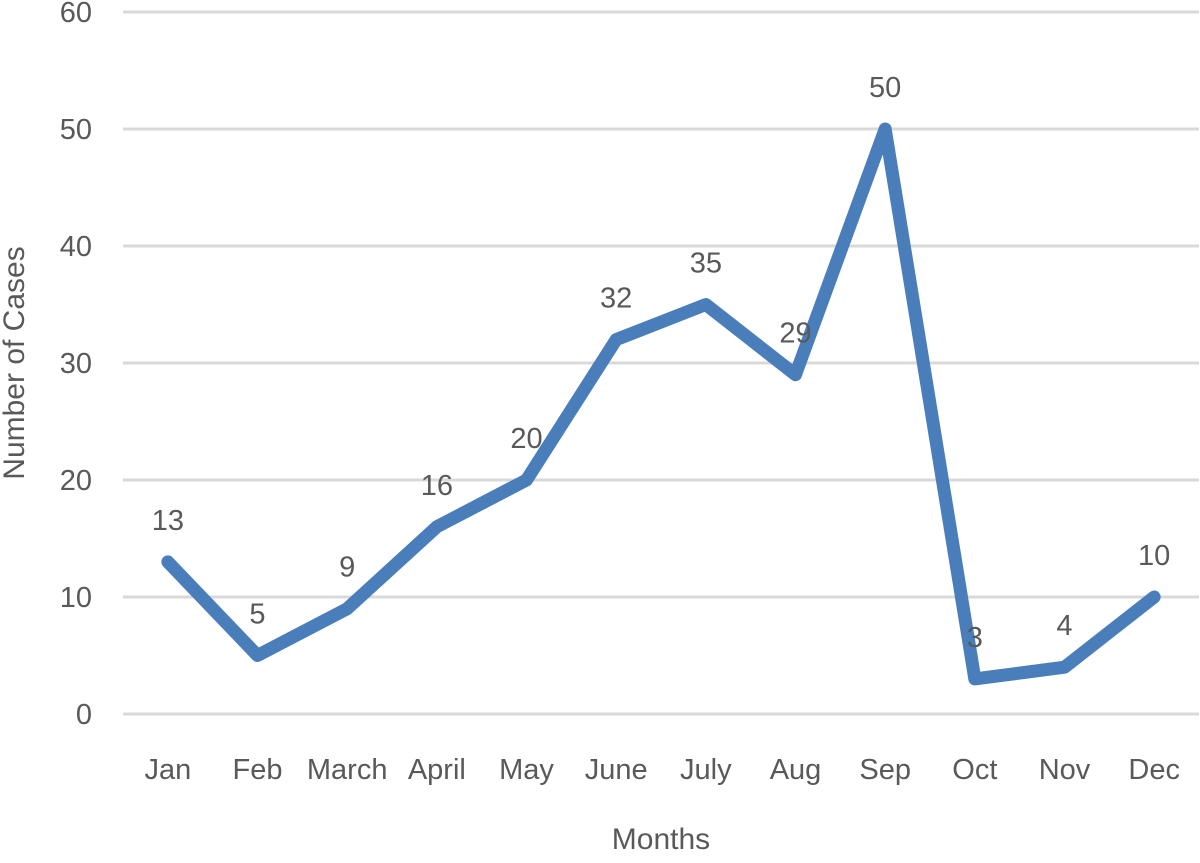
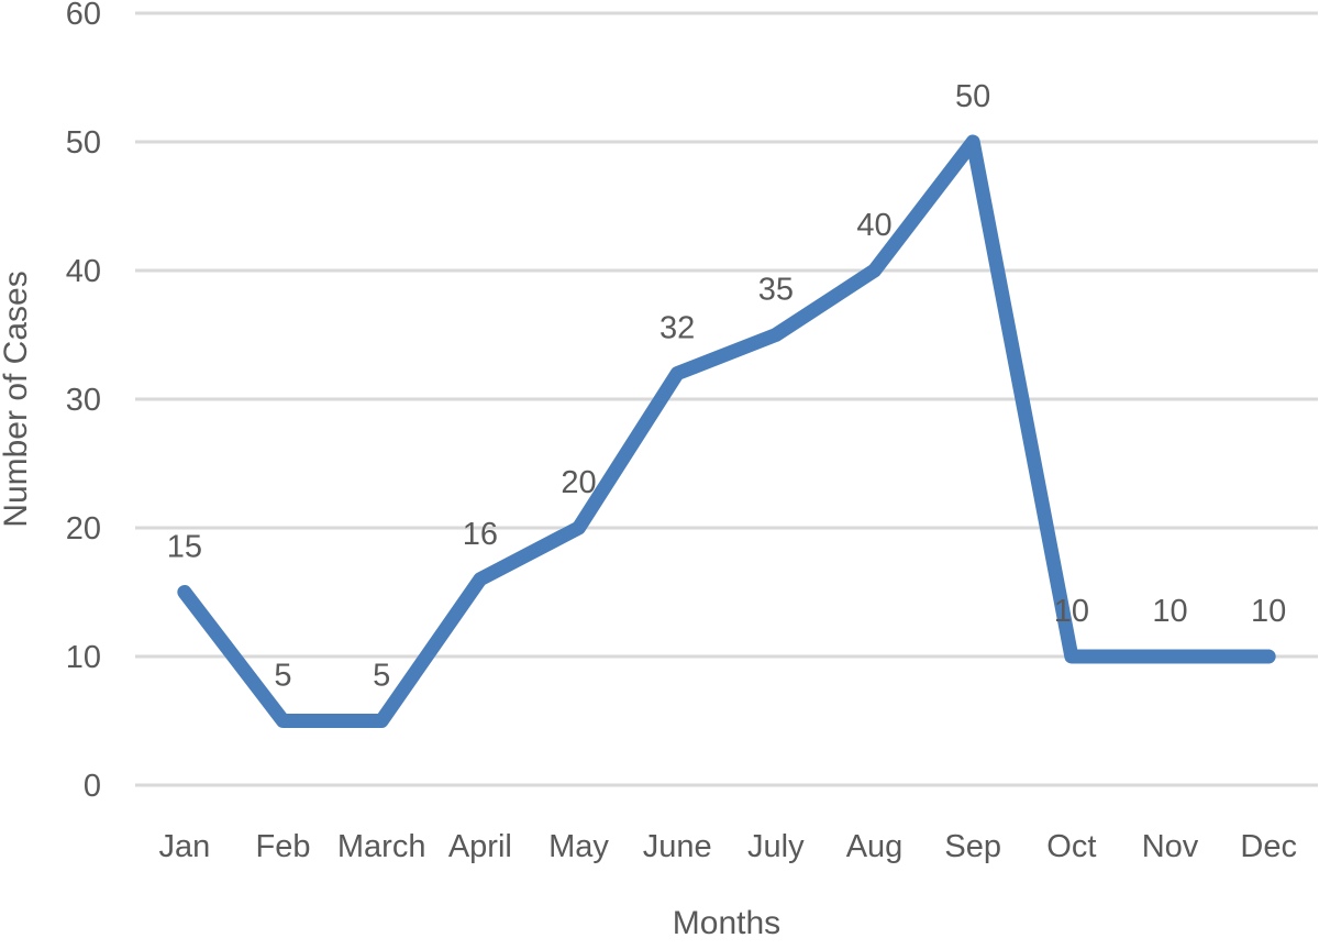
Jan: 13 -> 15
March: 9 -> 5
Aug: 29 -> 40
Oct: 3 -> 10
Nov: 4 -> 10
